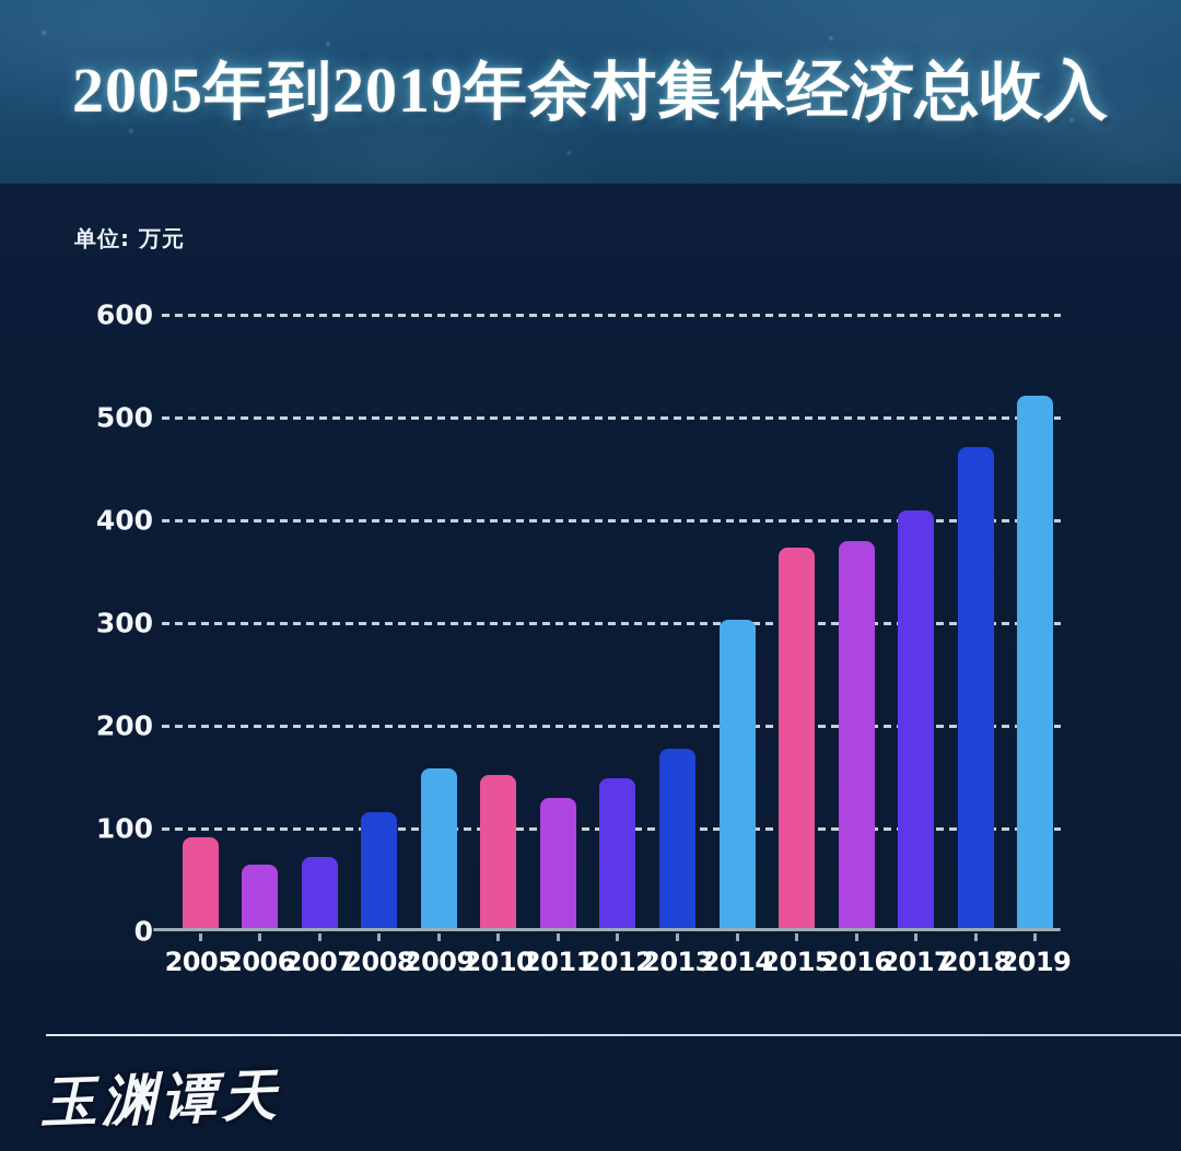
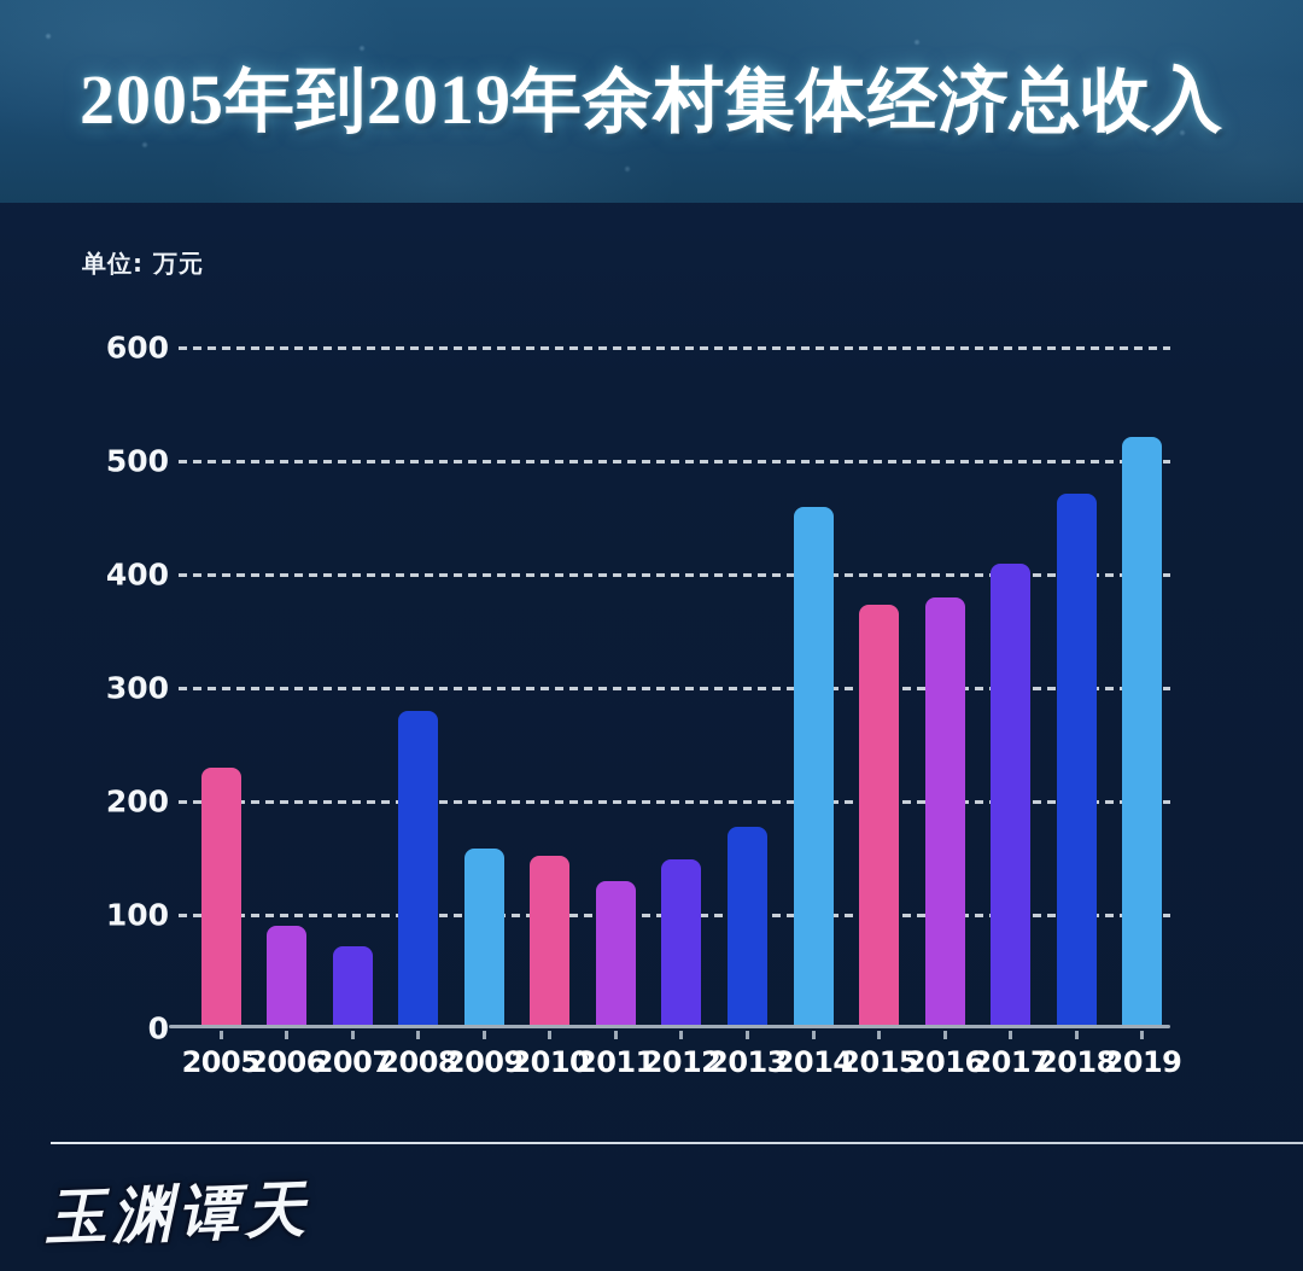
2005: 90 -> 230
2006: 60 -> 90
2008: 120 -> 280
2014: 300 -> 460
